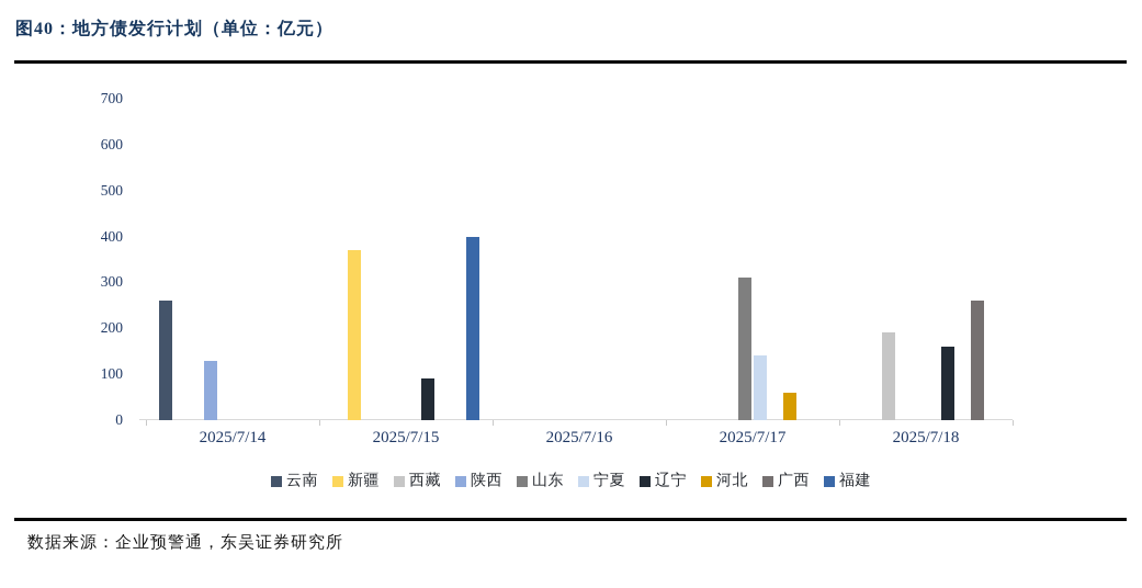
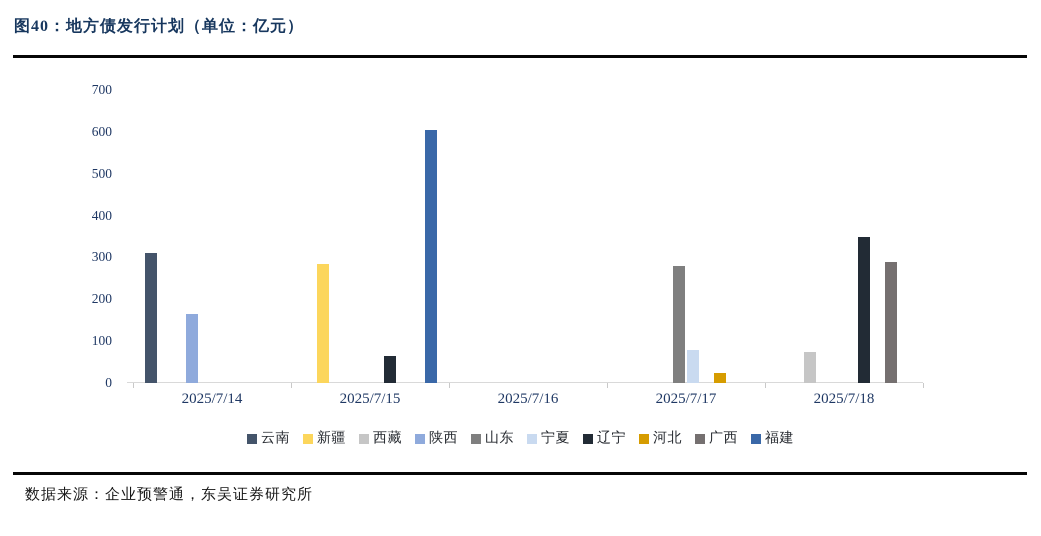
云南/2025/7/14: 260 -> 310
陕西/2025/7/14: 130 -> 160
新疆/2025/7/15: 370 -> 280
辽宁/2025/7/15: 90 -> 60
福建/2025/7/15: 400 -> 600
山东/2025/7/17: 310 -> 280
宁夏/2025/7/17: 140 -> 80
河北/2025/7/17: 60 -> 20
西藏/2025/7/18: 190 -> 80
辽宁/2025/7/18: 160 -> 350
广西/2025/7/18: 260 -> 290
